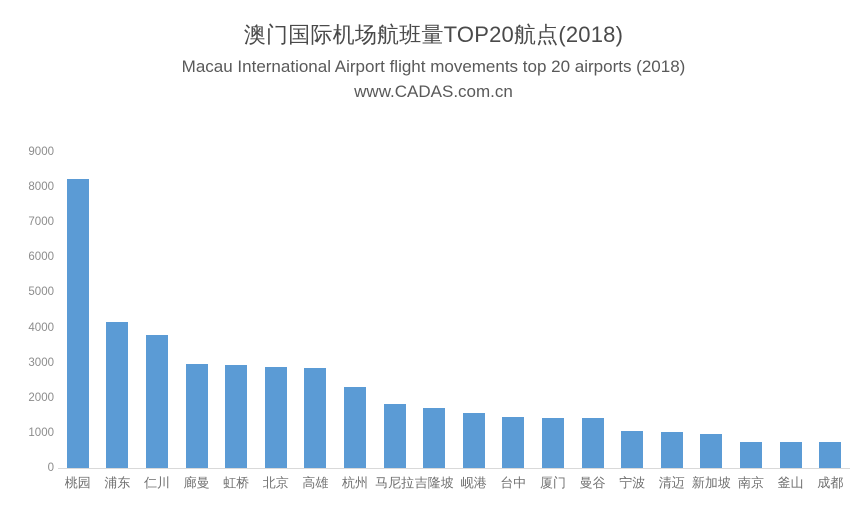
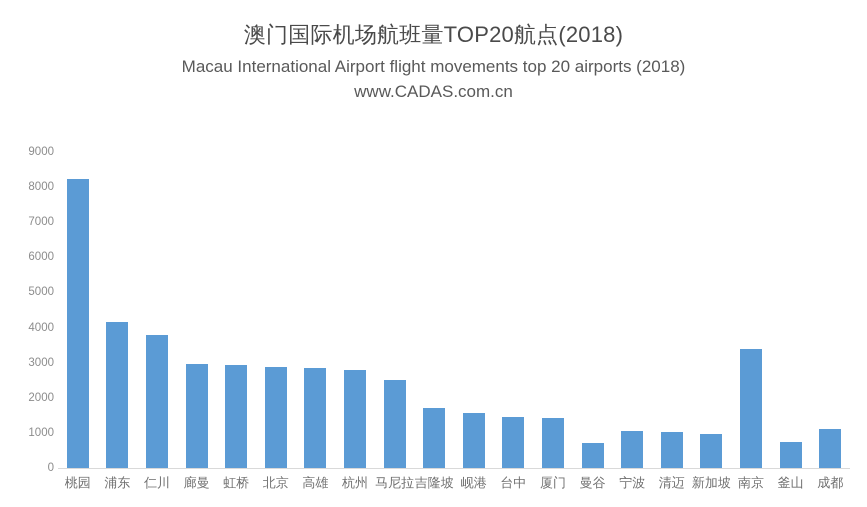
杭州: 2300 -> 2800
马尼拉: 1800 -> 2500
曼谷: 1400 -> 700
南京: 700 -> 3400
成都: 700 -> 1100
